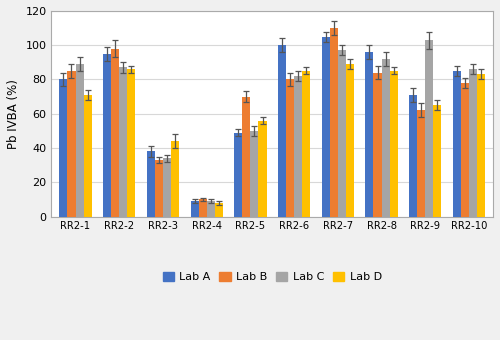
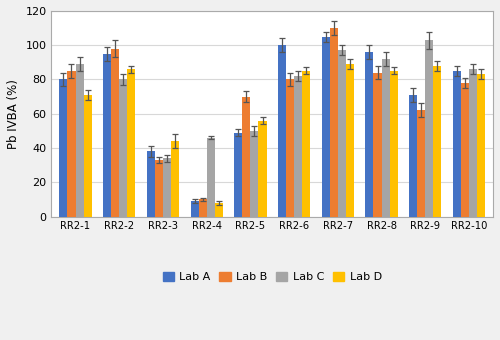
Lab C/RR2-2: 87 -> 80
Lab C/RR2-4: 9 -> 46
Lab D/RR2-9: 65 -> 88
